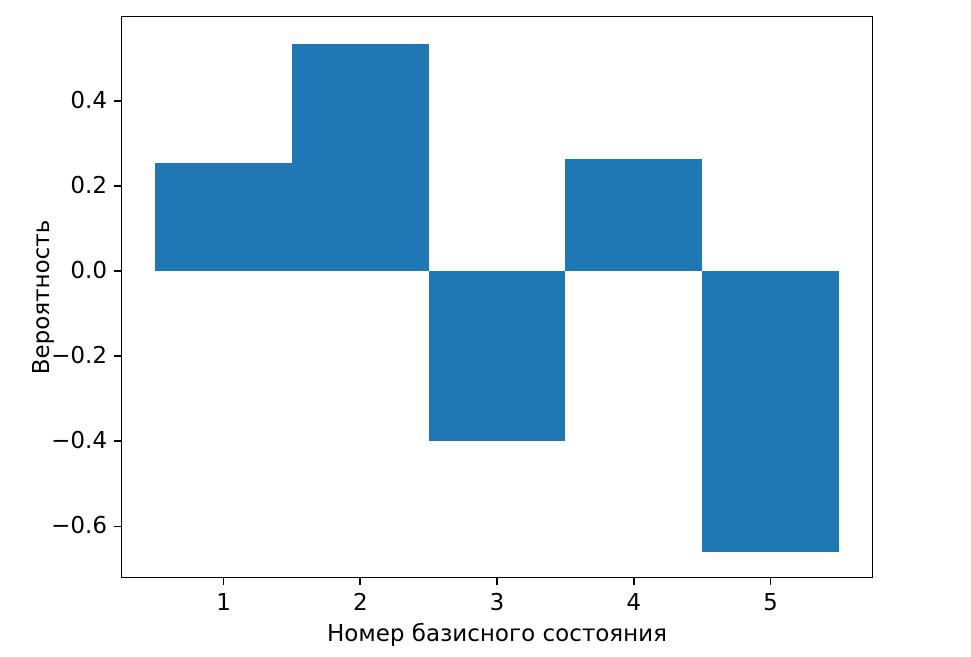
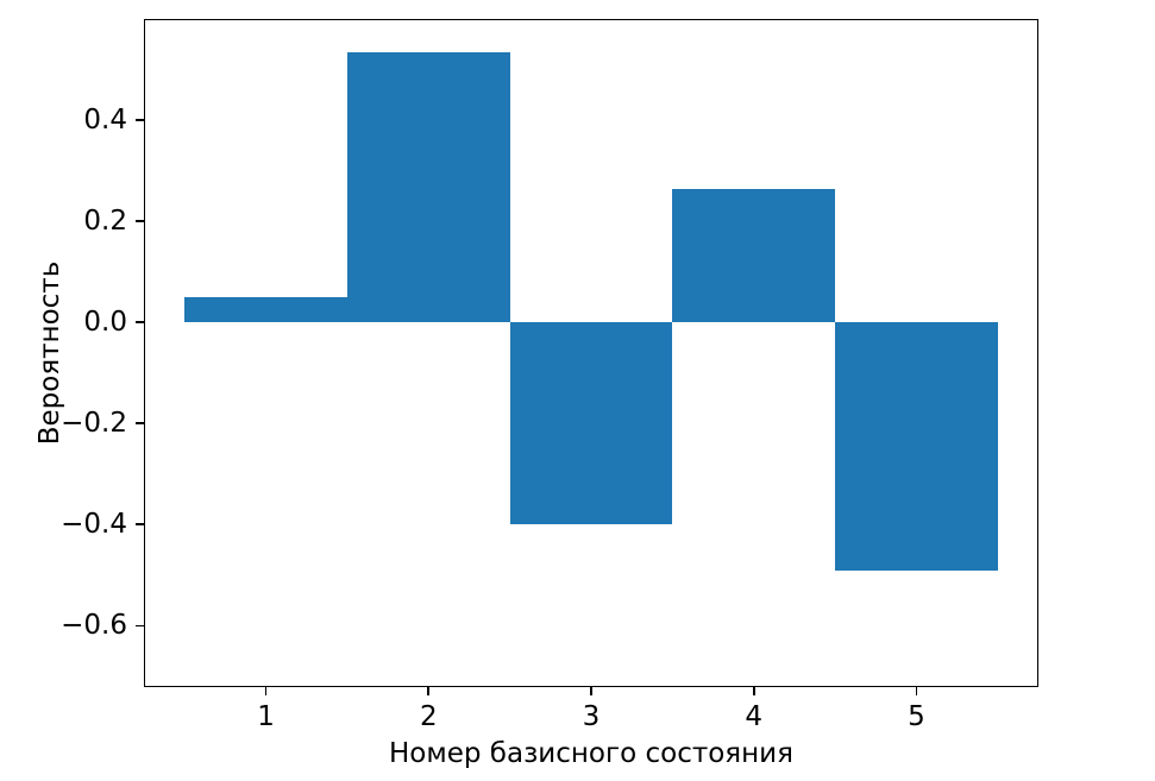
1: 0.26 -> 0.05
5: -0.66 -> -0.49
